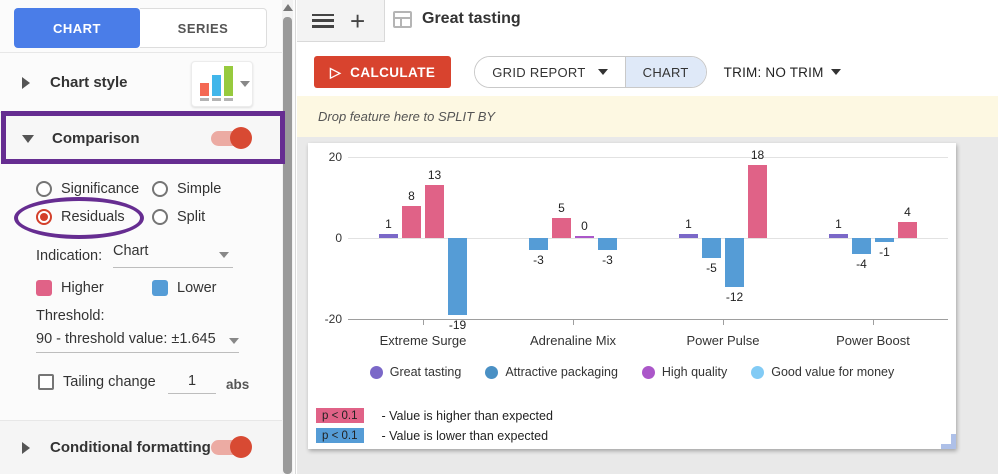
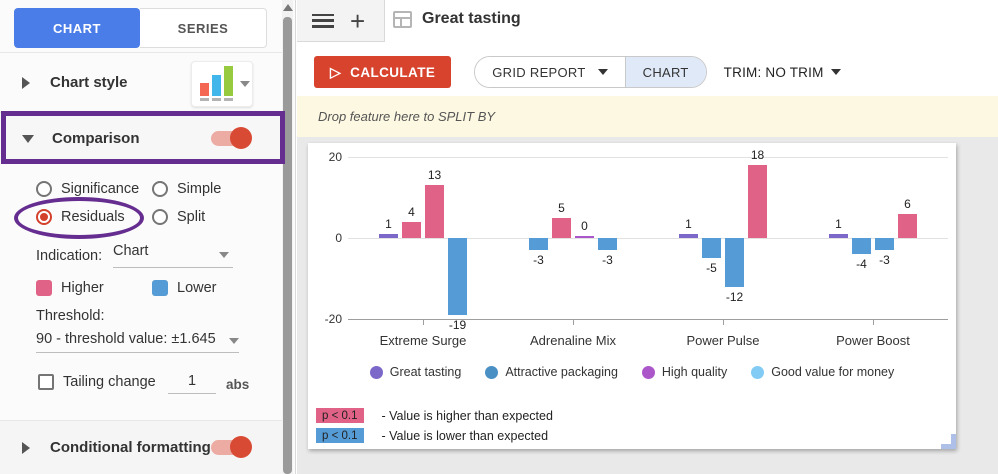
Attractive packaging/Extreme Surge: 8 -> 4
High quality/Power Boost: -1 -> -3
Good value for money/Power Boost: 4 -> 6
